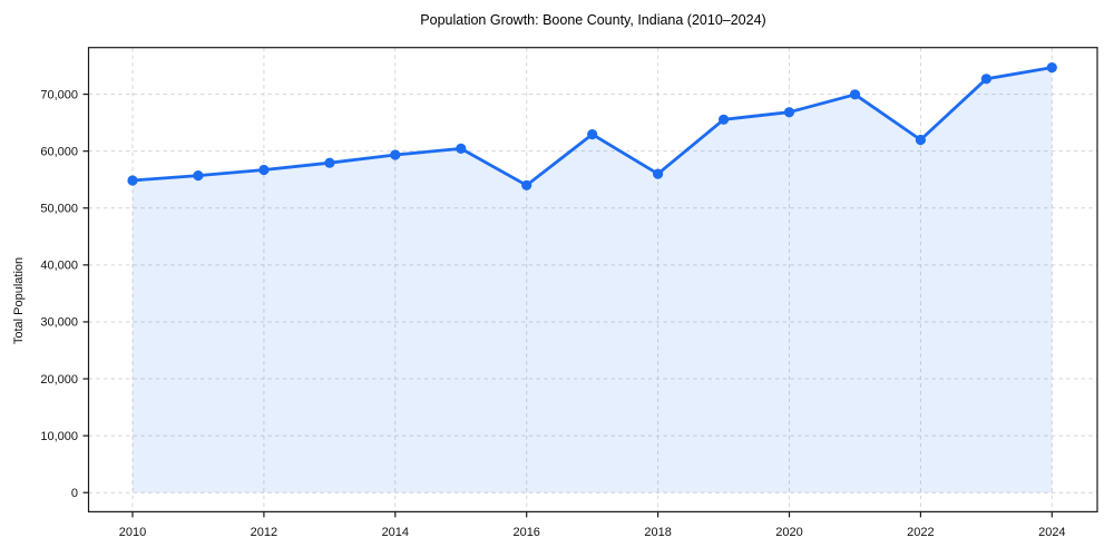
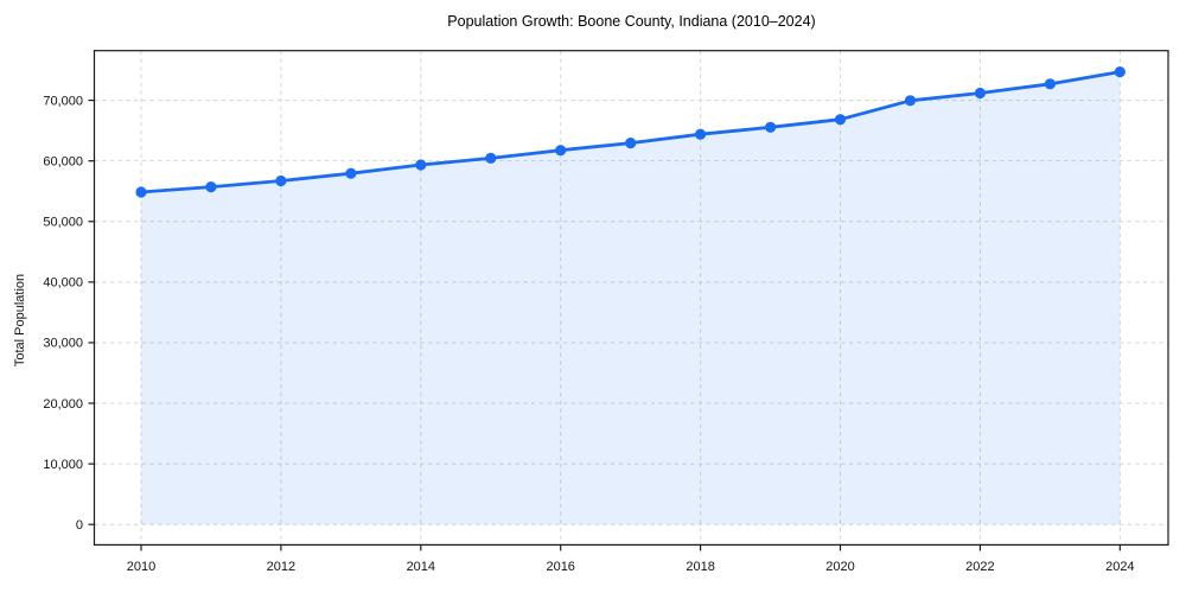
2016: 54000 -> 62000
2018: 56000 -> 64000
2022: 62000 -> 71000
